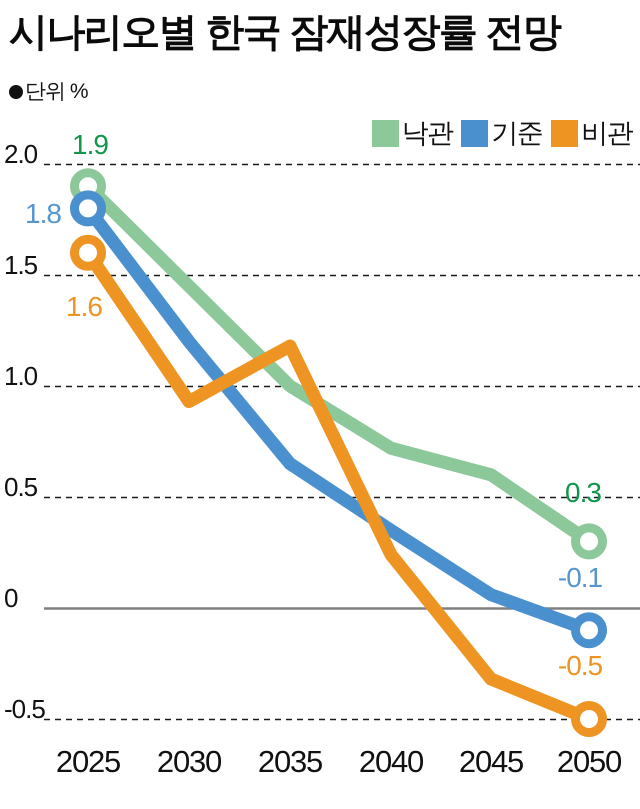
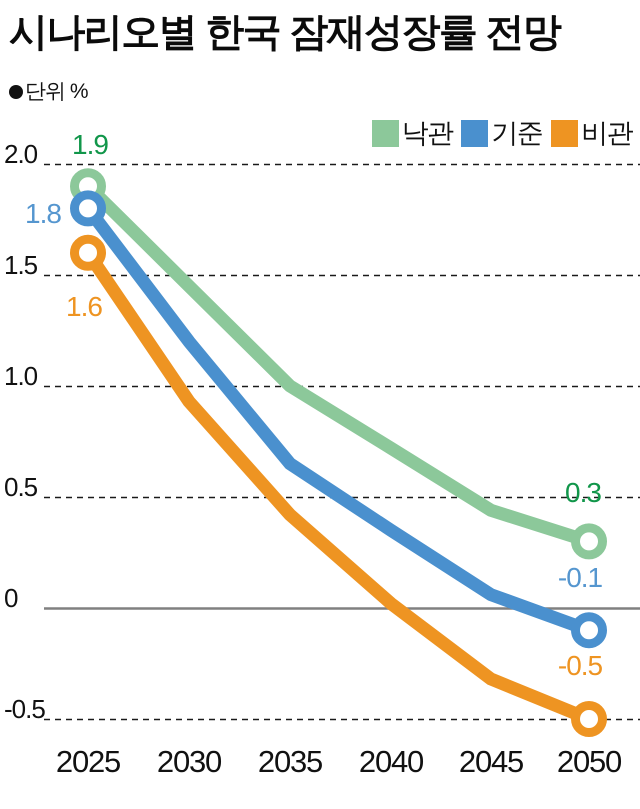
비관/2035: 1.18 -> 0.42
비관/2040: 0.24 -> 0.02
낙관/2045: 0.60 -> 0.44
